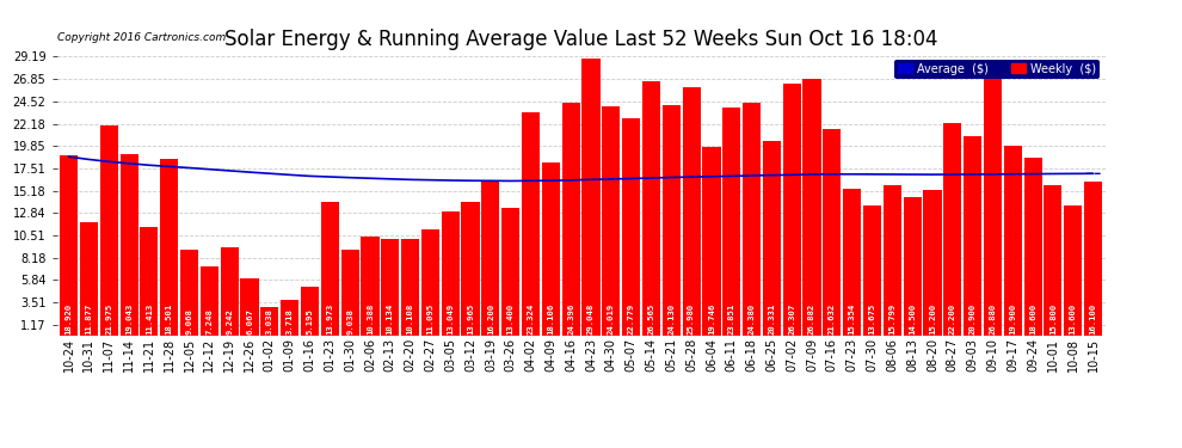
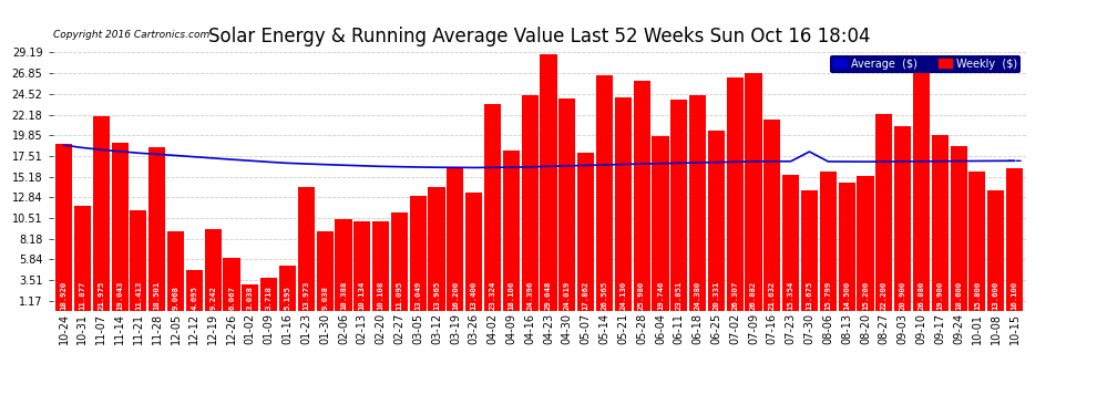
Weekly ($)/12-12: 7.248 -> 4.695
Weekly ($)/05-07: 22.779 -> 17.862
Average ($)/07-30: 16.9 -> 18.0
